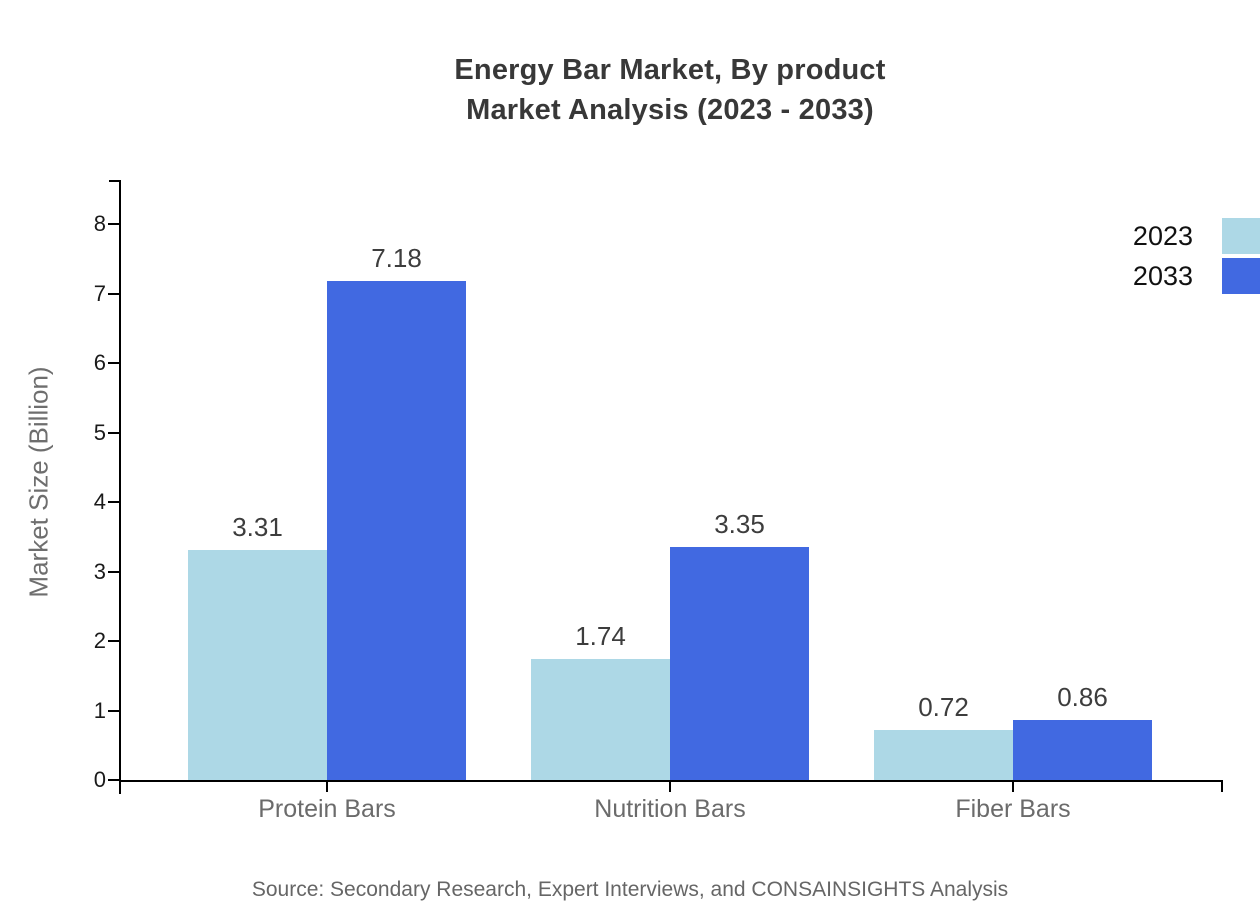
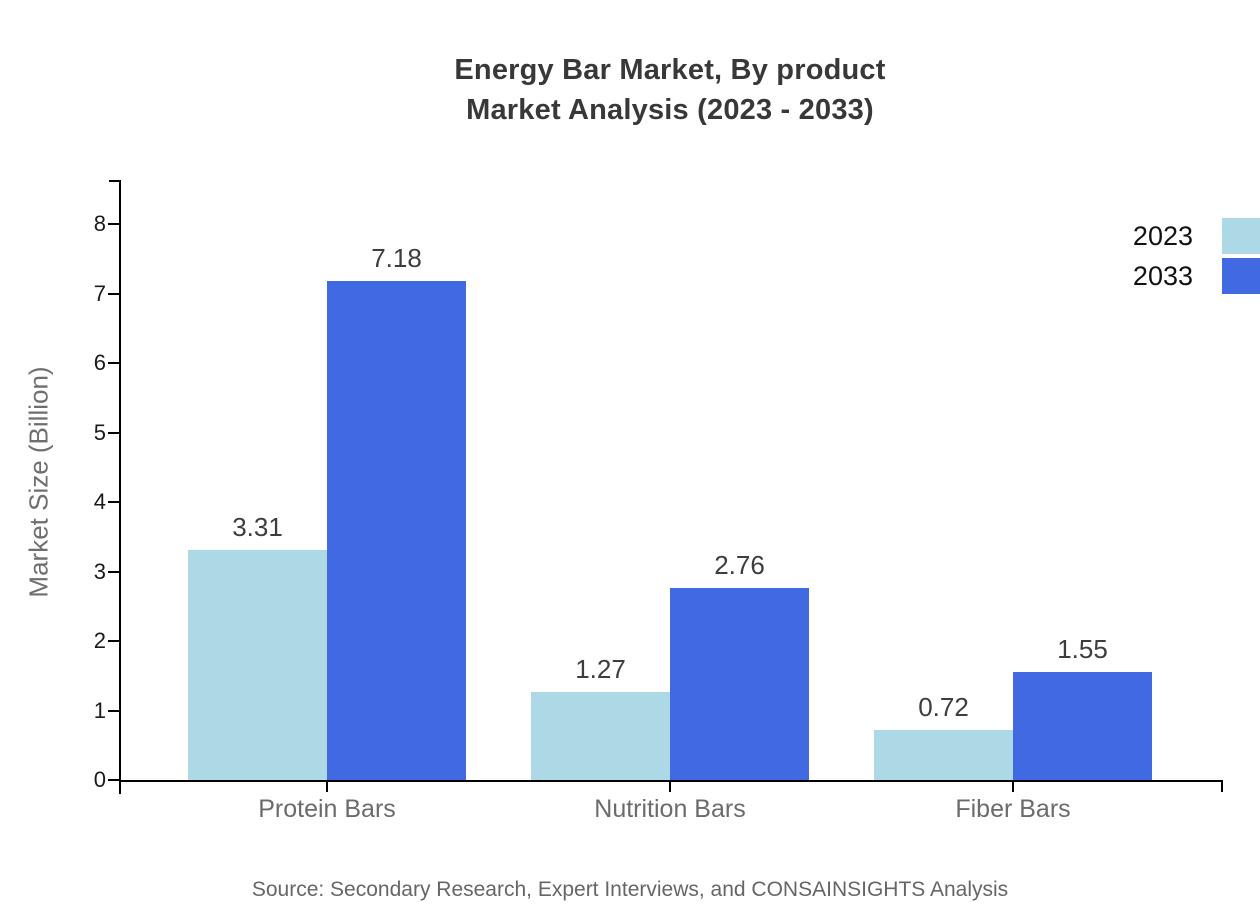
2023/Nutrition Bars: 1.74 -> 1.27
2033/Nutrition Bars: 3.35 -> 2.76
2033/Fiber Bars: 0.86 -> 1.55
